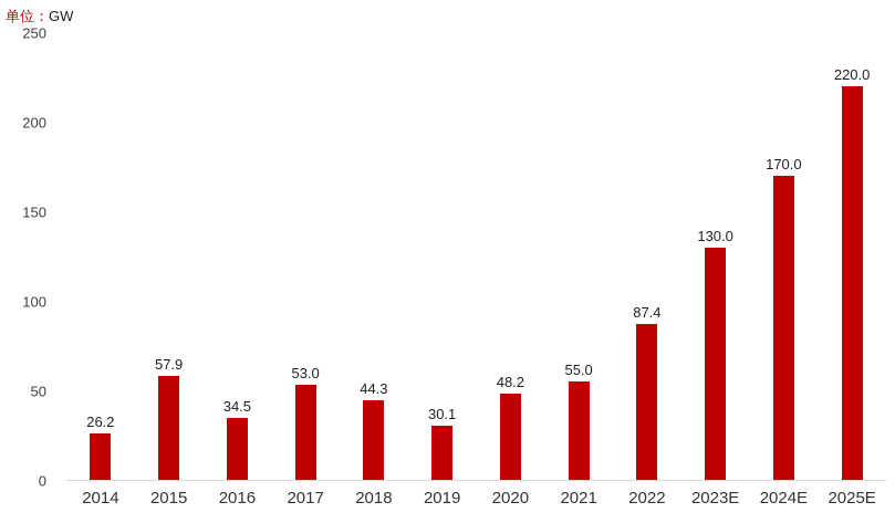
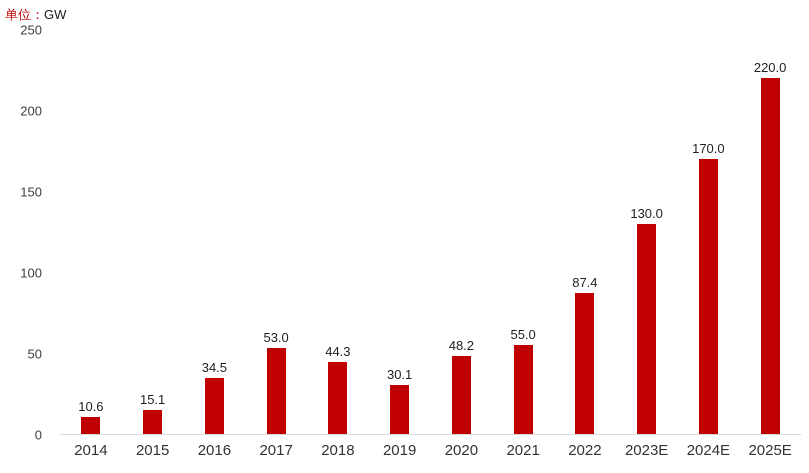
2014: 26.2 -> 10.6
2015: 57.9 -> 15.1
